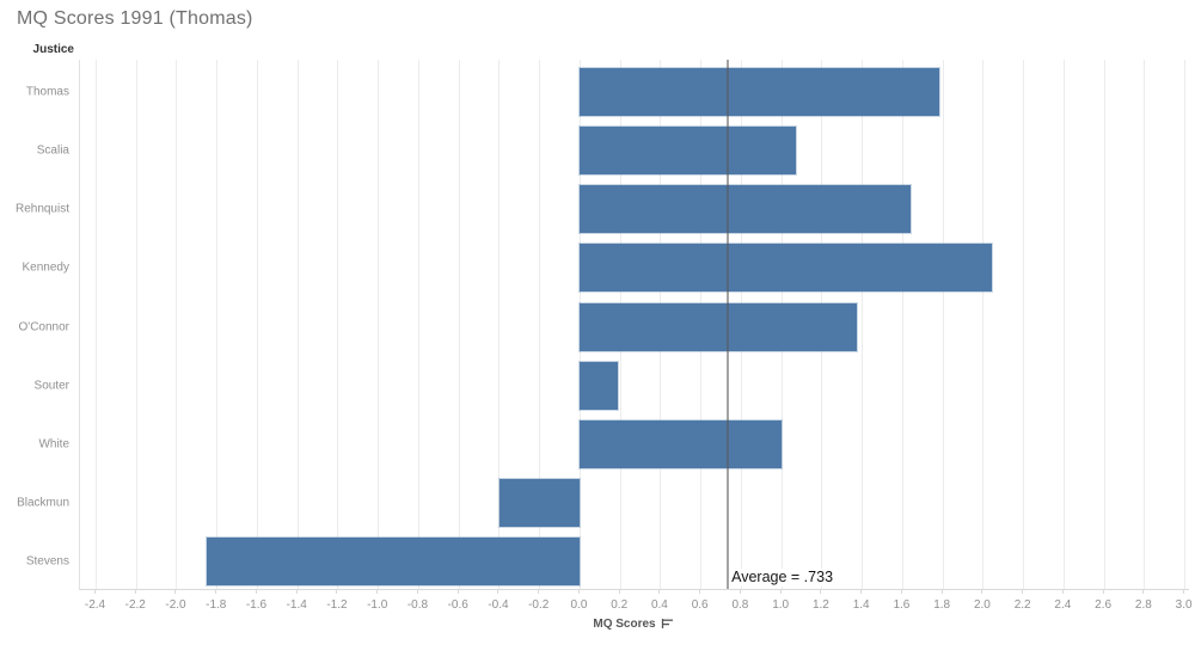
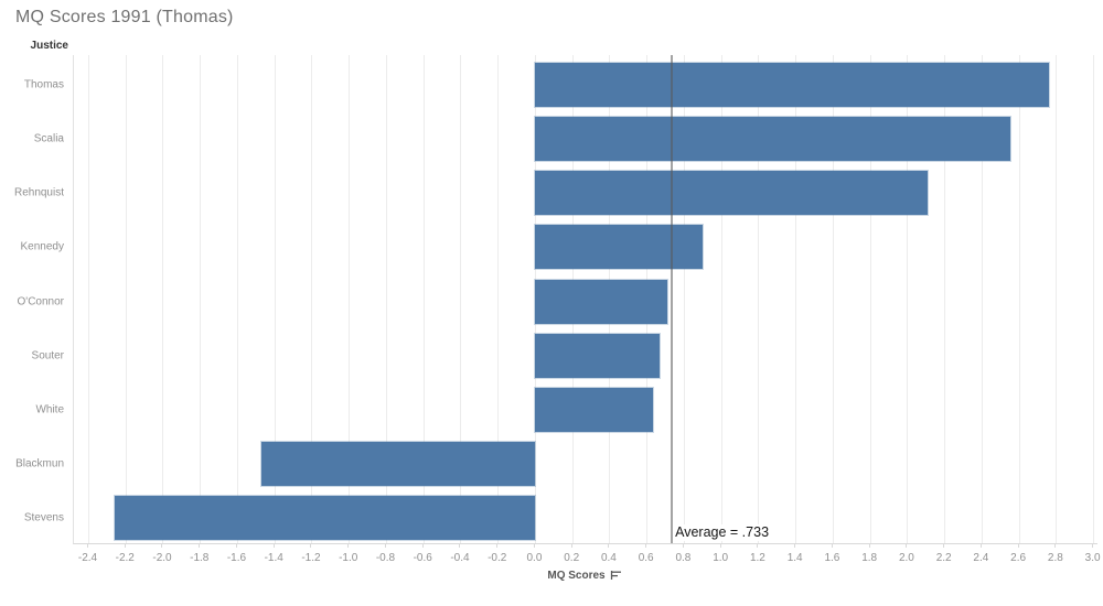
Thomas: 1.78 -> 2.76
Scalia: 1.07 -> 2.55
Rehnquist: 1.64 -> 2.11
Kennedy: 2.04 -> 0.90
O'Connor: 1.37 -> 0.71
Souter: 0.19 -> 0.67
White: 1.00 -> 0.63
Blackmun: -0.40 -> -1.47
Stevens: -1.85 -> -2.26
